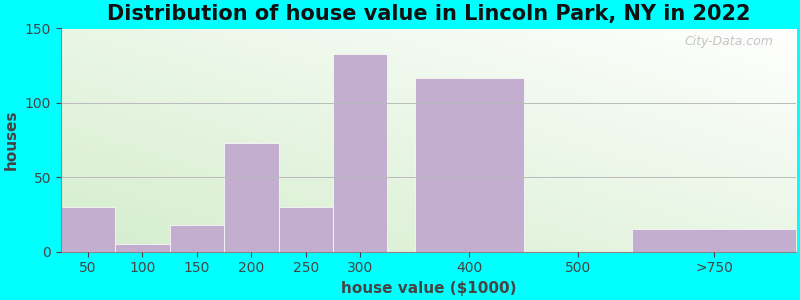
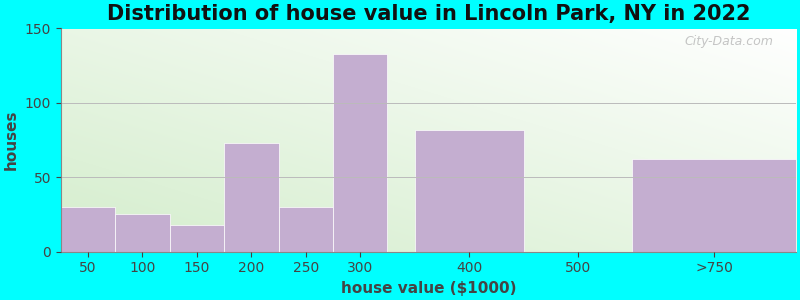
100: 5 -> 25
400: 117 -> 82
>750: 15 -> 62
